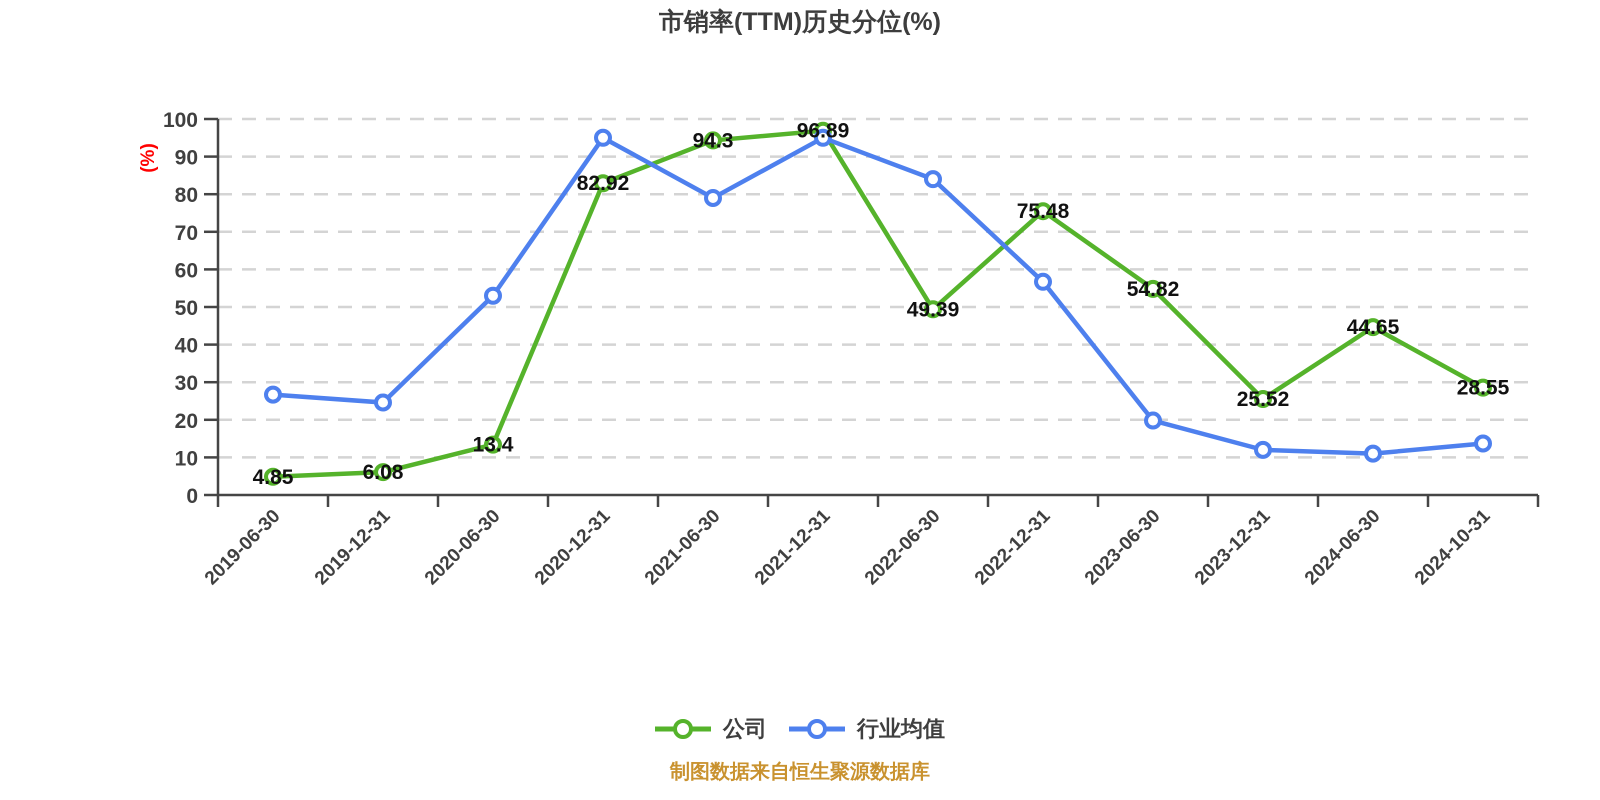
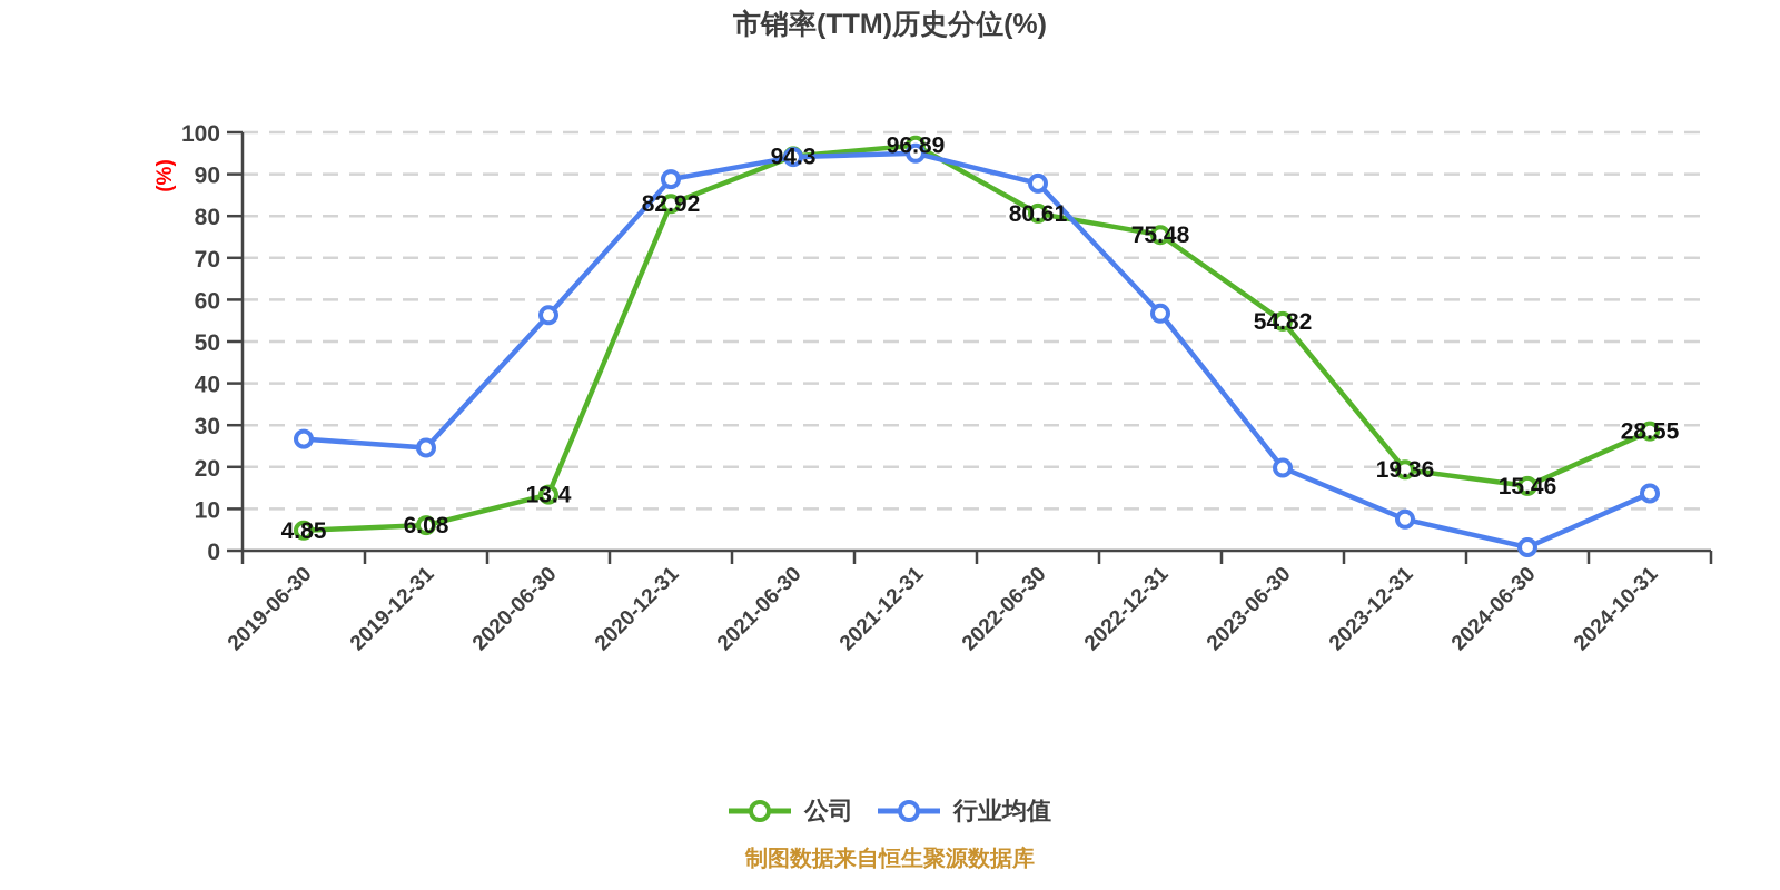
行业均值/2020-06-30: 53 -> 56
行业均值/2020-12-31: 95 -> 89
行业均值/2021-06-30: 79 -> 94
公司/2022-06-30: 49.39 -> 80.61
行业均值/2022-06-30: 84 -> 88
公司/2023-12-31: 25.52 -> 19.36
行业均值/2023-12-31: 12 -> 8
公司/2024-06-30: 44.65 -> 15.46
行业均值/2024-06-30: 11 -> 1
